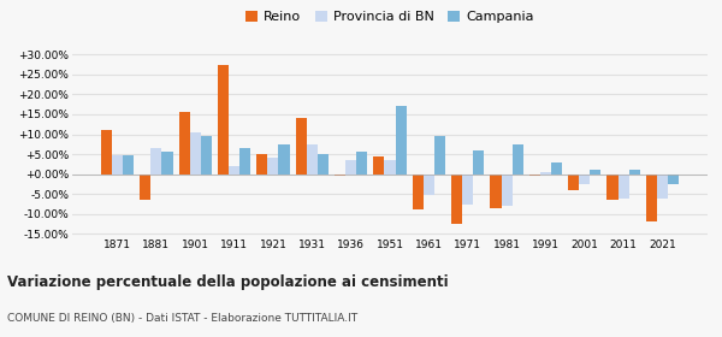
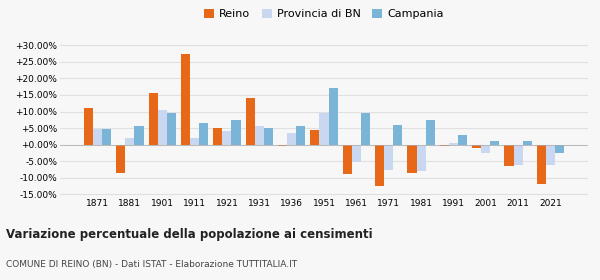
Reino/1881: -6.5% -> -8.5%
Provincia di BN/1881: 6.5% -> 2.0%
Provincia di BN/1931: 7.5% -> 5.5%
Provincia di BN/1951: 3.5% -> 9.5%
Reino/2001: -4.0% -> -1.0%
